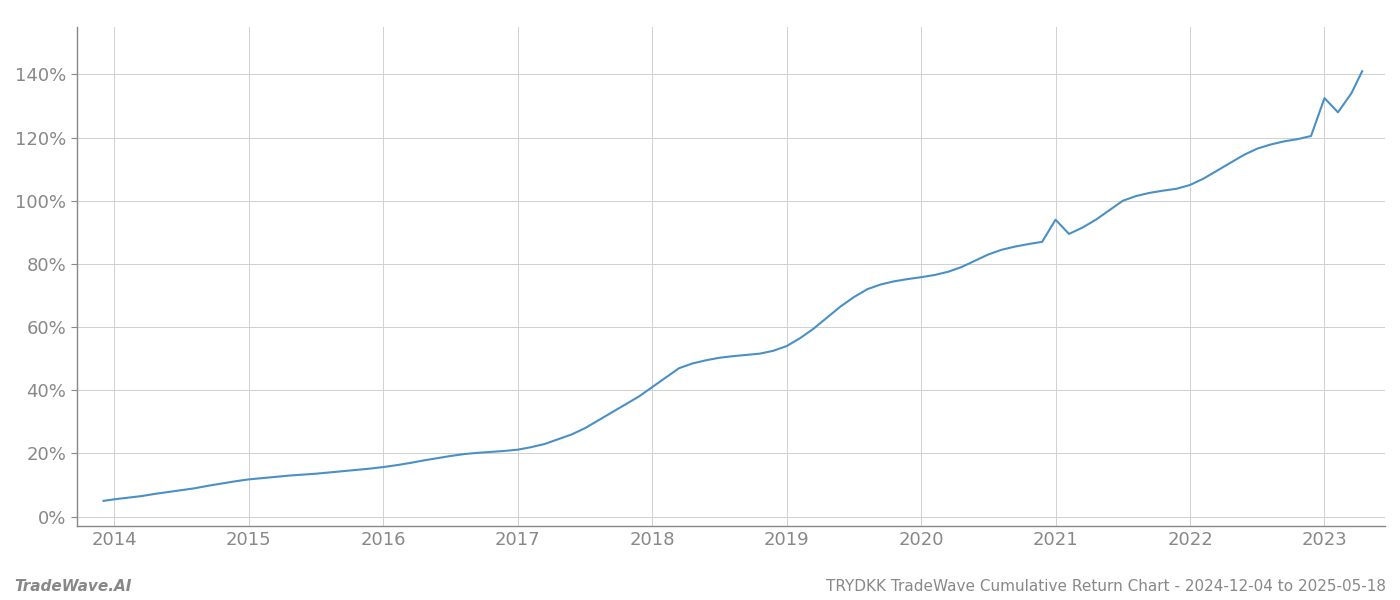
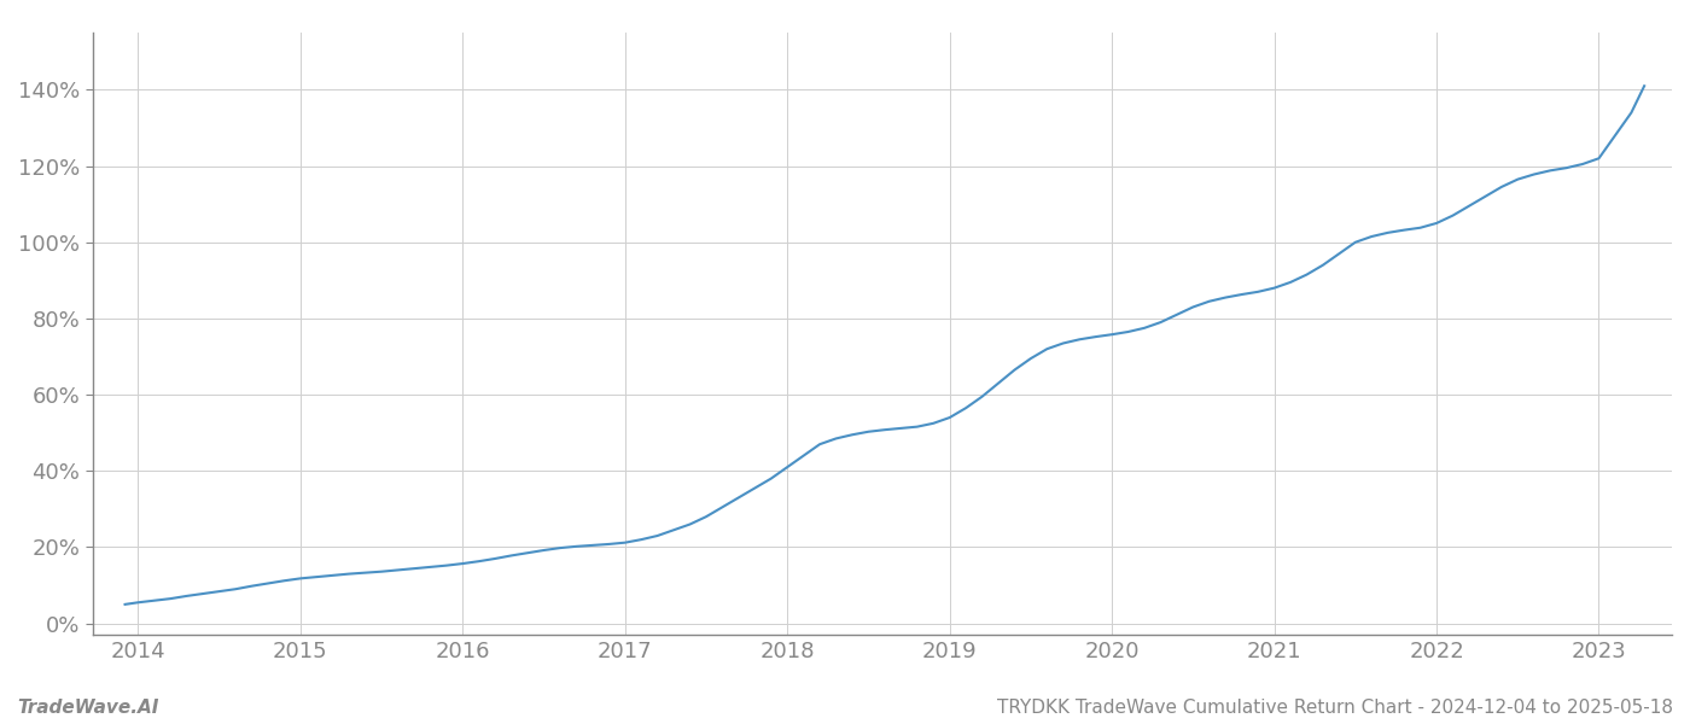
2021: 94.0% -> 88.0%
2023: 132.5% -> 122.0%
